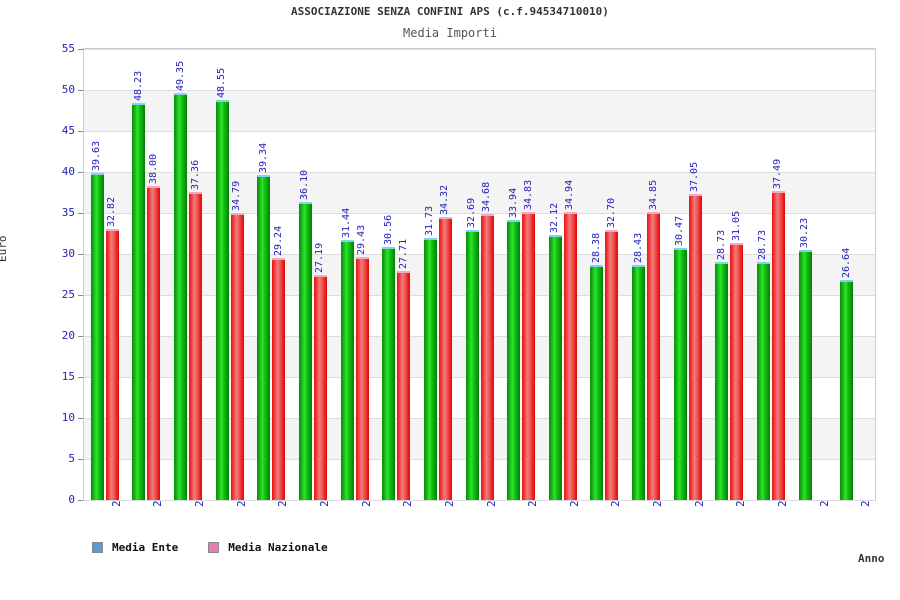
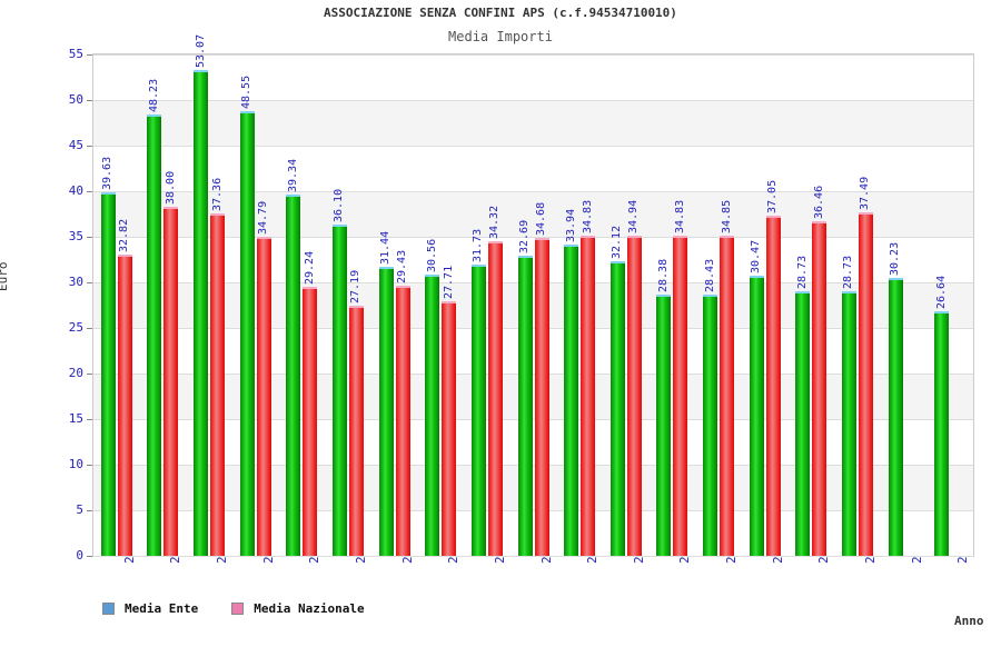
Media Ente/2008: 49.35 -> 53.07
Media Nazionale/2018: 32.70 -> 34.83
Media Nazionale/2021: 31.05 -> 36.46
